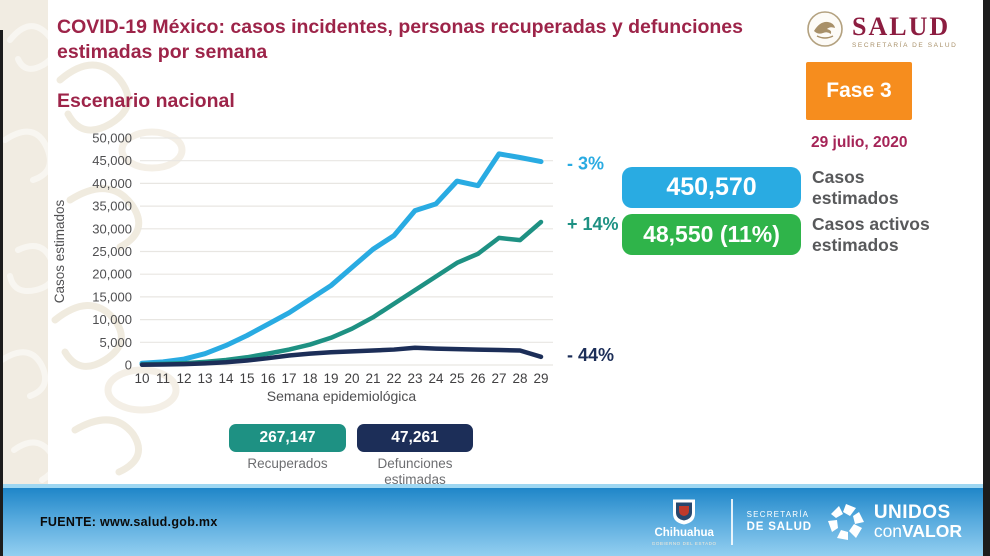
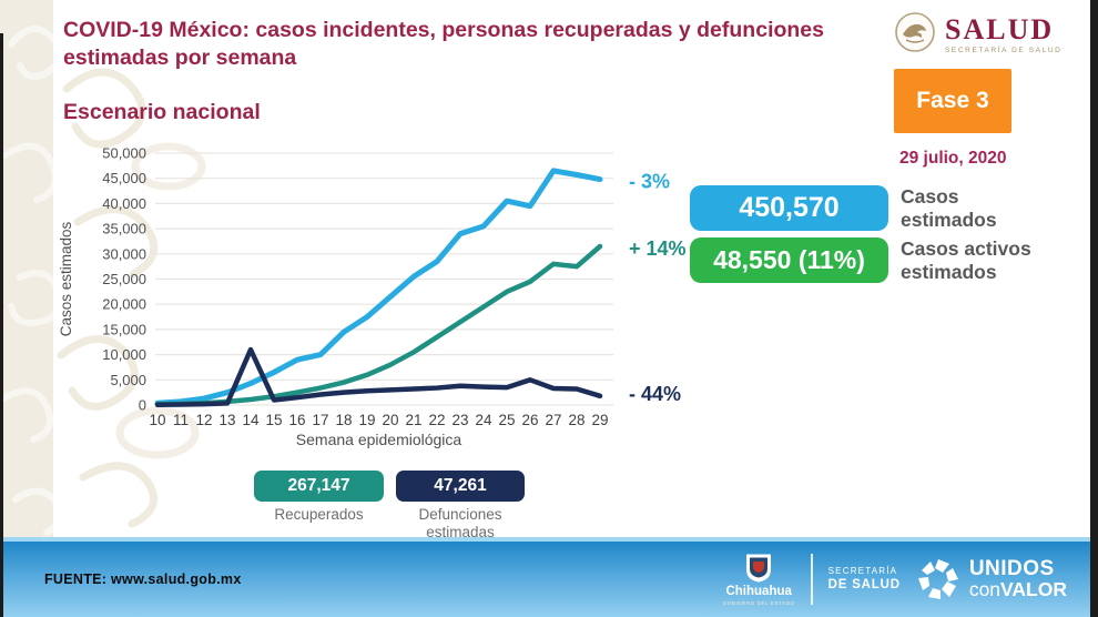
Defunciones estimadas/14: 1000 -> 11000
Casos estimados/17: 12000 -> 10000
Defunciones estimadas/26: 3000 -> 5000
